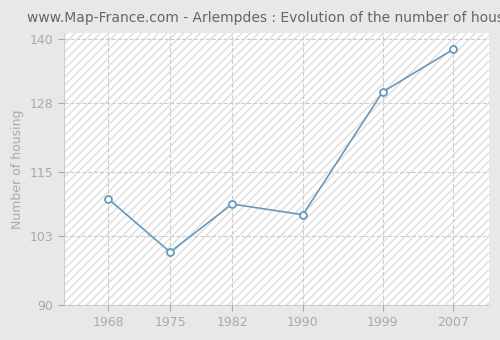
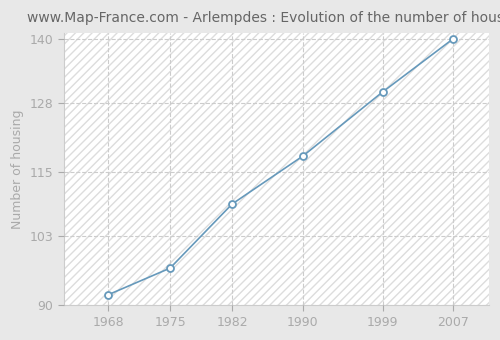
1968: 110 -> 92
1975: 100 -> 97
1990: 107 -> 118
2007: 138 -> 140
